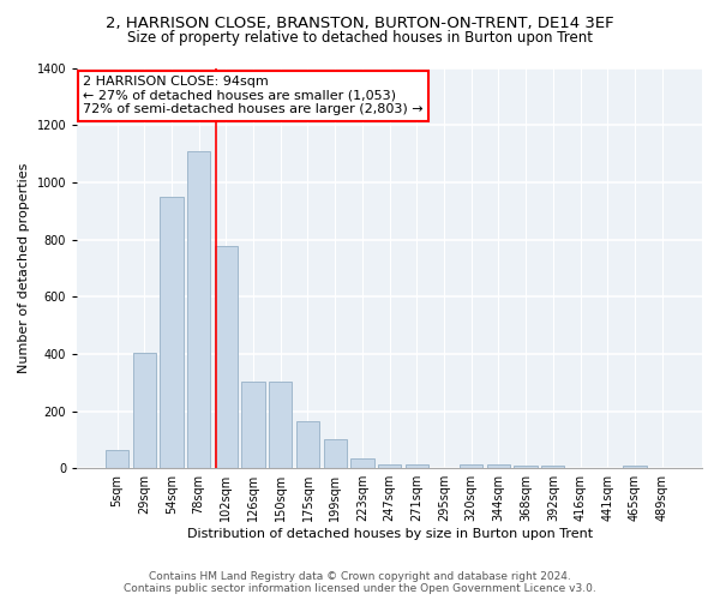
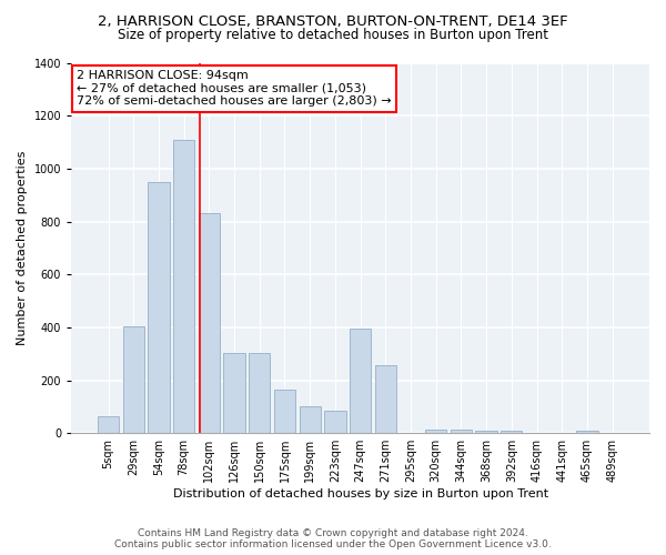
102sqm: 775 -> 830
223sqm: 35 -> 85
247sqm: 15 -> 395
271sqm: 15 -> 255
